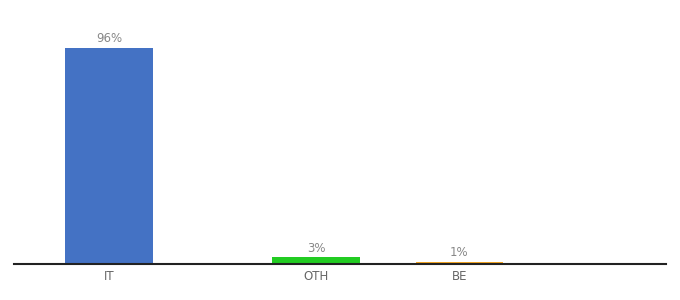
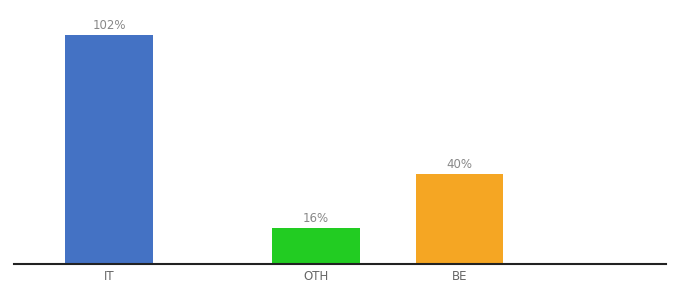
IT: 96% -> 102%
OTH: 3% -> 16%
BE: 1% -> 40%
